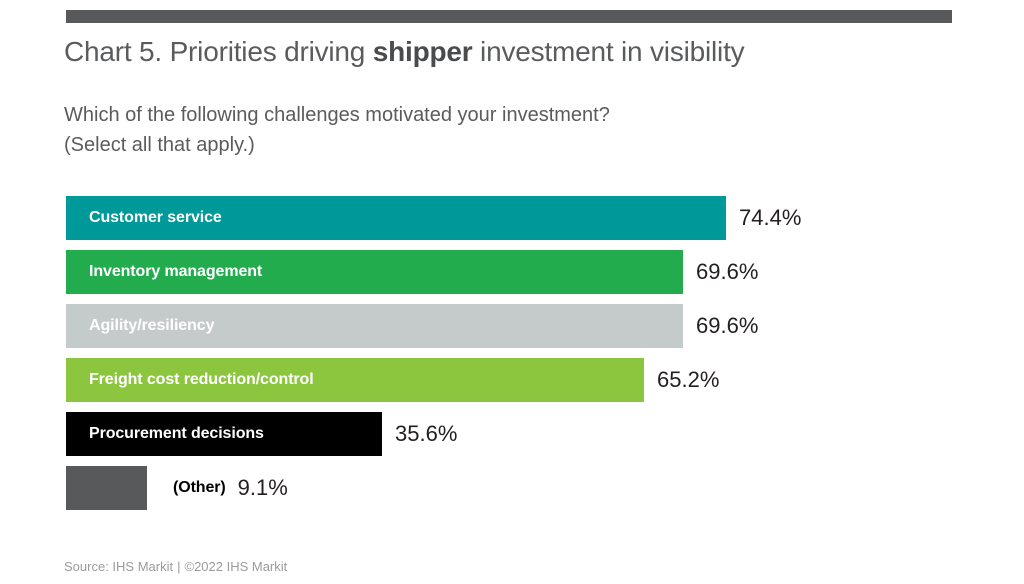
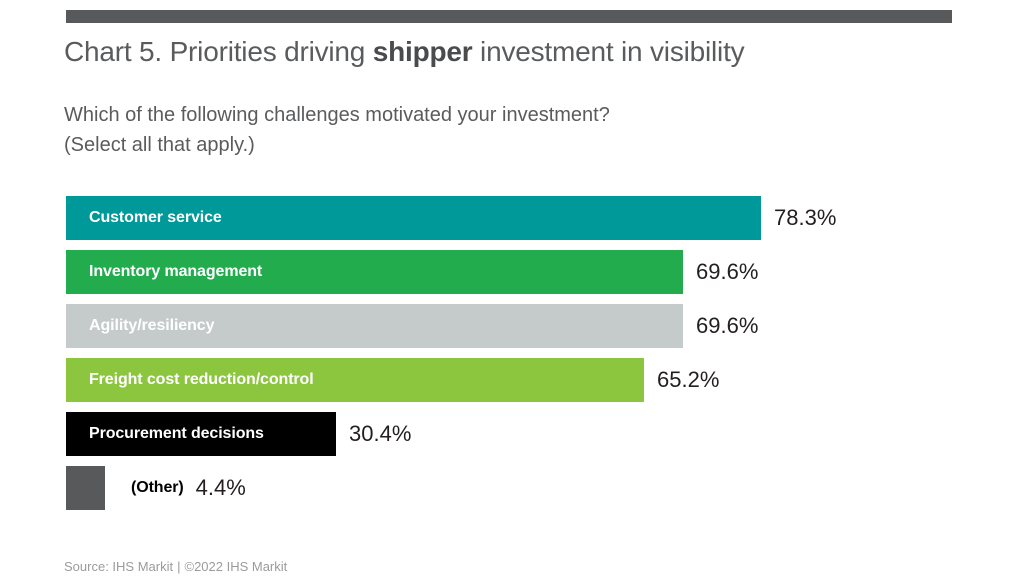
Customer service: 74.4% -> 78.3%
Procurement decisions: 35.6% -> 30.4%
(Other): 9.1% -> 4.4%
